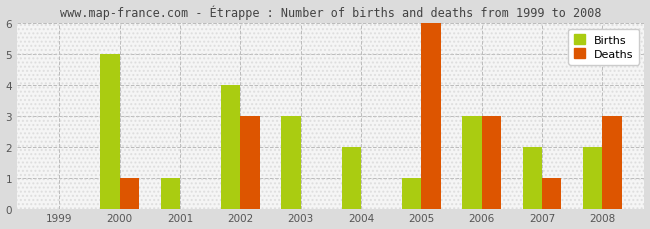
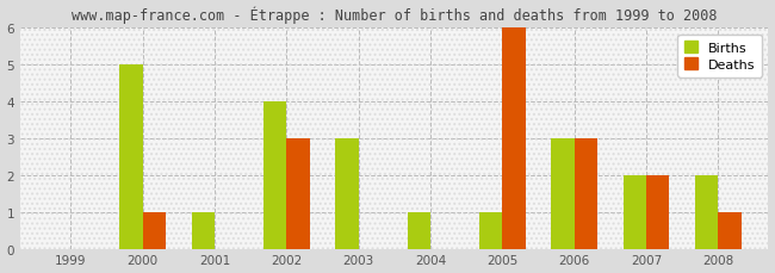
Births/2004: 2 -> 1
Deaths/2007: 1 -> 2
Deaths/2008: 3 -> 1
